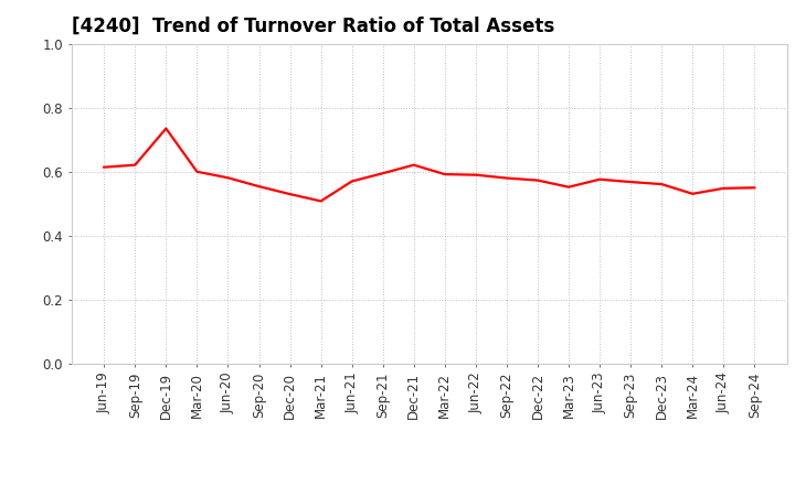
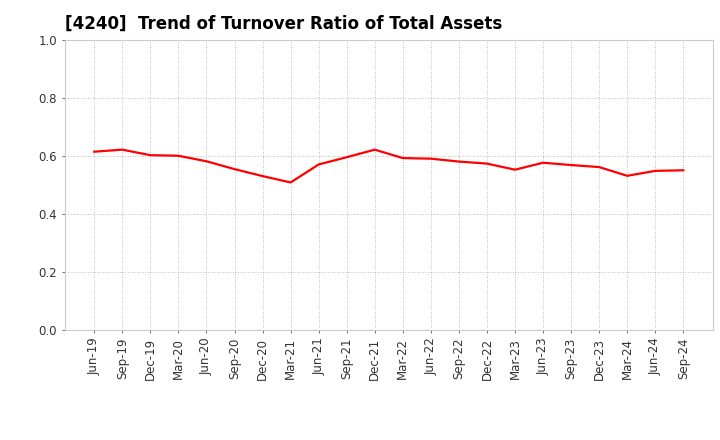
Dec-19: 0.735 -> 0.602
